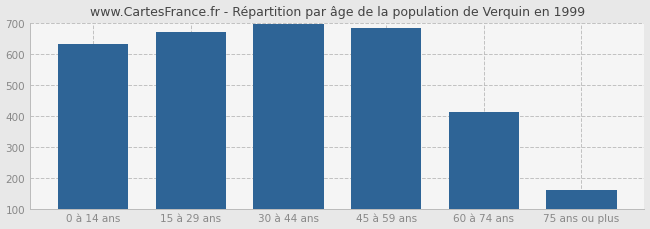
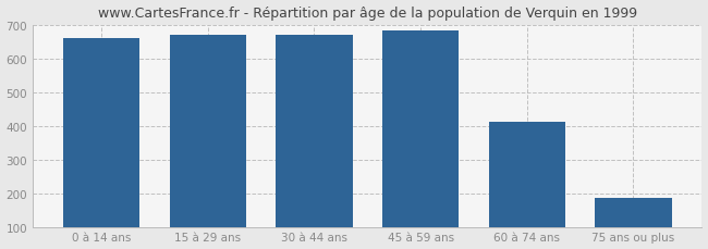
0 à 14 ans: 632 -> 660
30 à 44 ans: 695 -> 670
75 ans ou plus: 160 -> 185
